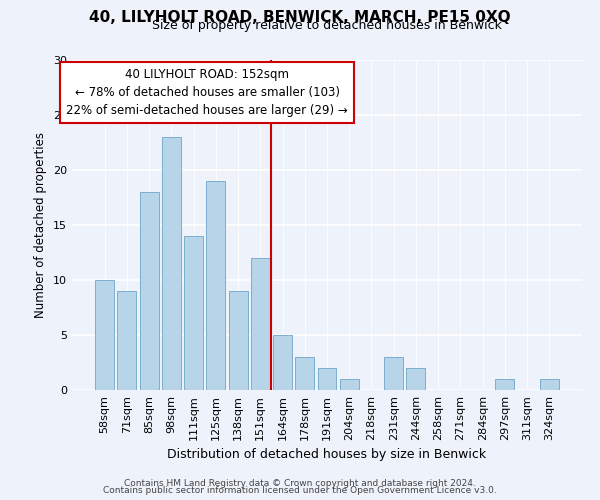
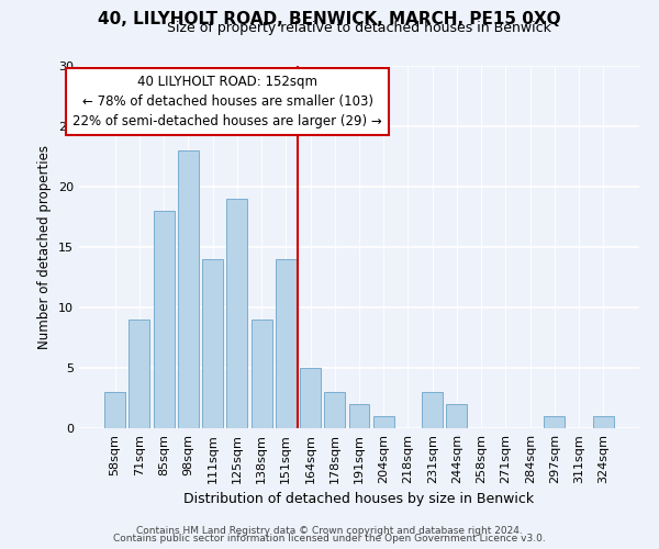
58sqm: 10 -> 3
151sqm: 12 -> 14
